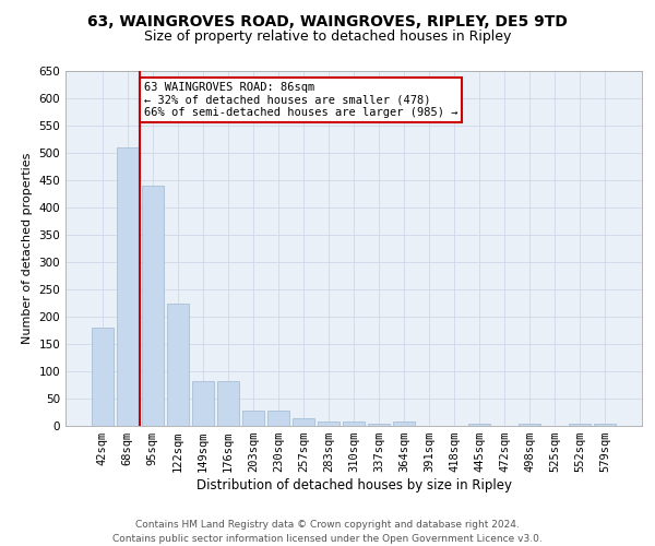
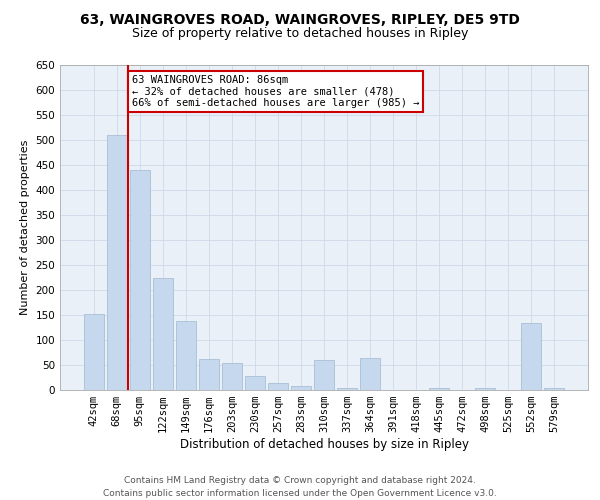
42sqm: 180 -> 152
149sqm: 83 -> 138
176sqm: 83 -> 62
203sqm: 28 -> 54
310sqm: 8 -> 60
364sqm: 8 -> 64
552sqm: 5 -> 134
